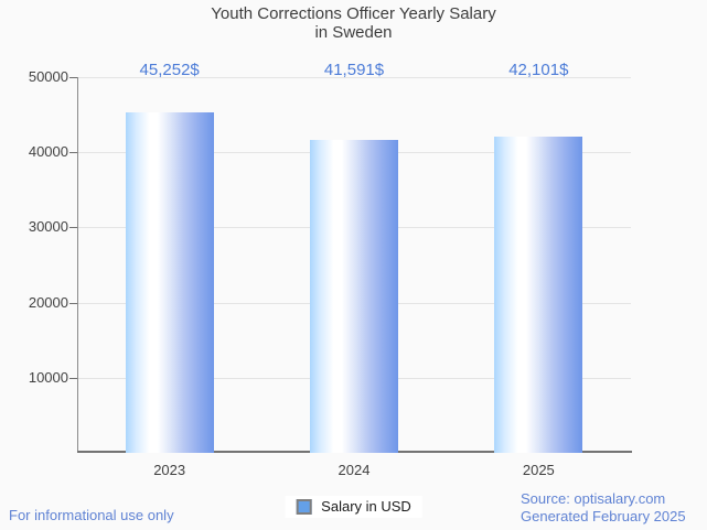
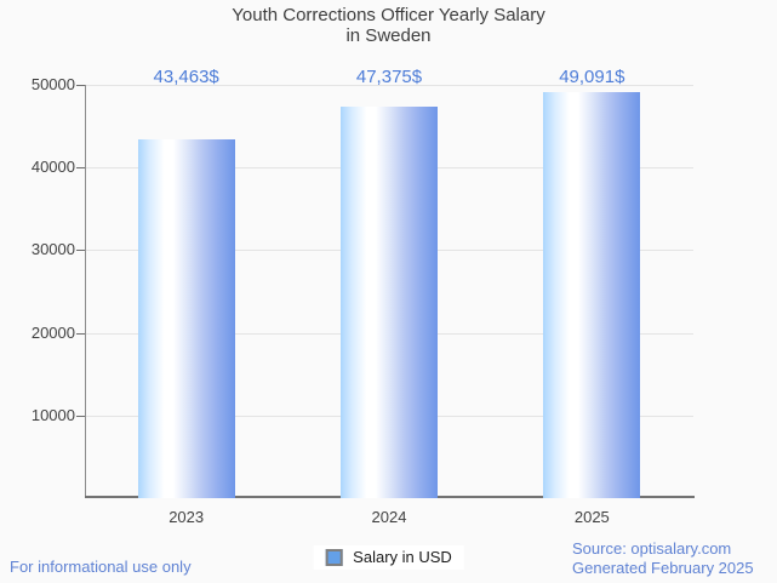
2023: 45,252 -> 43,463
2024: 41,591 -> 47,375
2025: 42,101 -> 49,091
